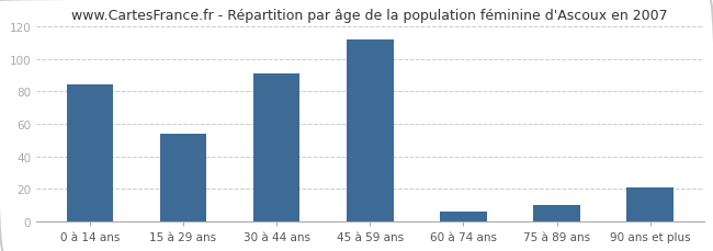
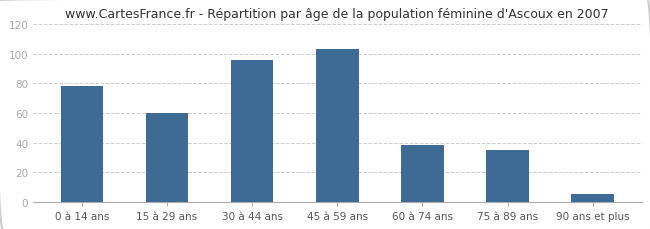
0 à 14 ans: 84 -> 78
15 à 29 ans: 54 -> 60
30 à 44 ans: 91 -> 96
45 à 59 ans: 112 -> 103
60 à 74 ans: 6 -> 38
75 à 89 ans: 10 -> 35
90 ans et plus: 21 -> 5
